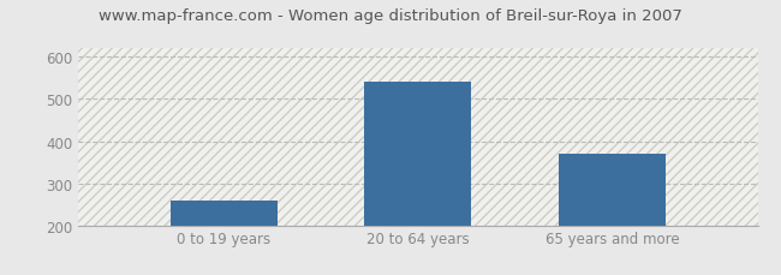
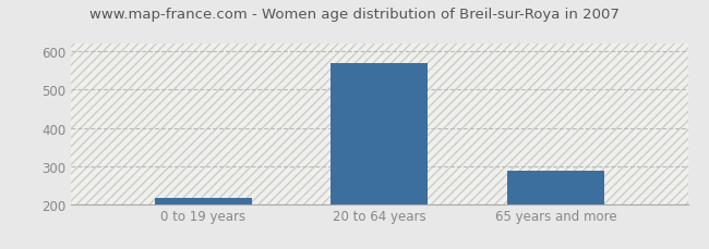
0 to 19 years: 260 -> 215
20 to 64 years: 540 -> 570
65 years and more: 370 -> 288
